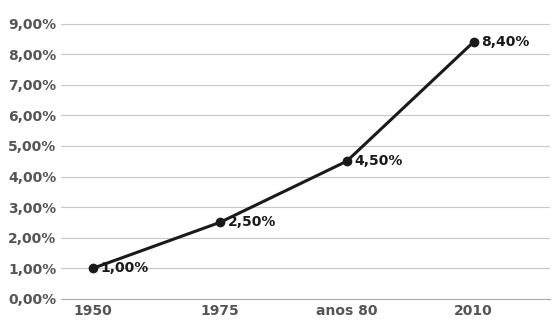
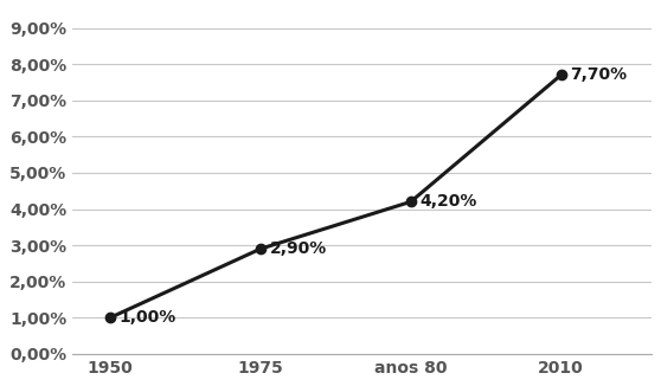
1975: 2,50% -> 2,90%
anos 80: 4,50% -> 4,20%
2010: 8,40% -> 7,70%
